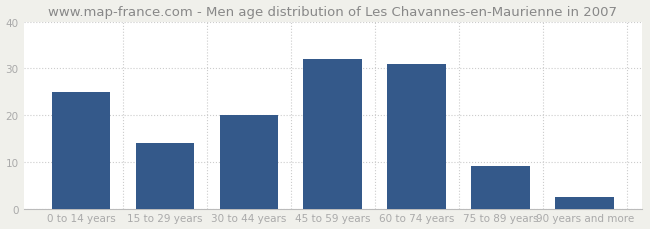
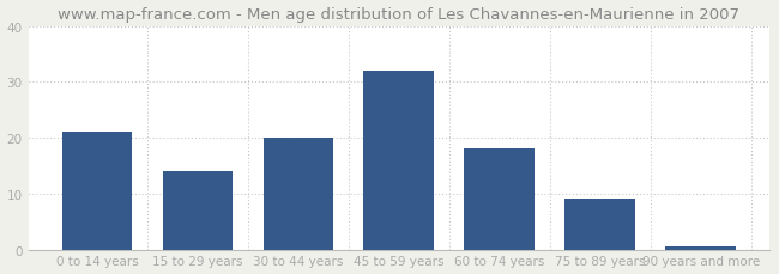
0 to 14 years: 25.0 -> 21.0
60 to 74 years: 31.0 -> 18.0
90 years and more: 2.5 -> 0.5
